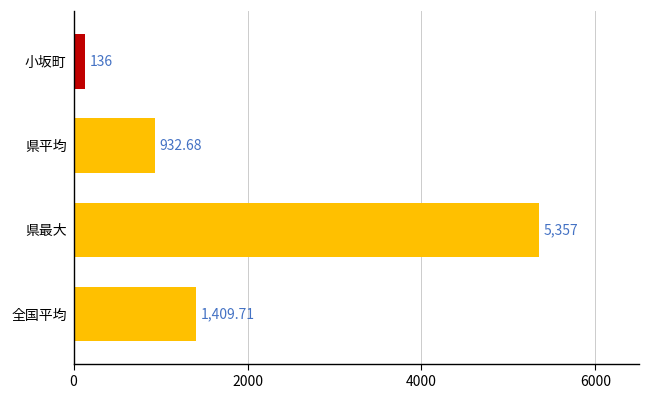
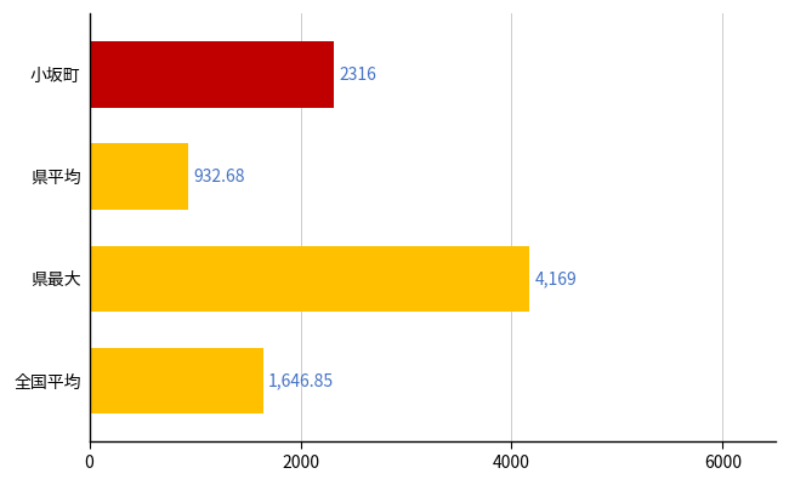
小坂町: 136 -> 2316
県最大: 5,357 -> 4,169
全国平均: 1,409.71 -> 1,646.85
